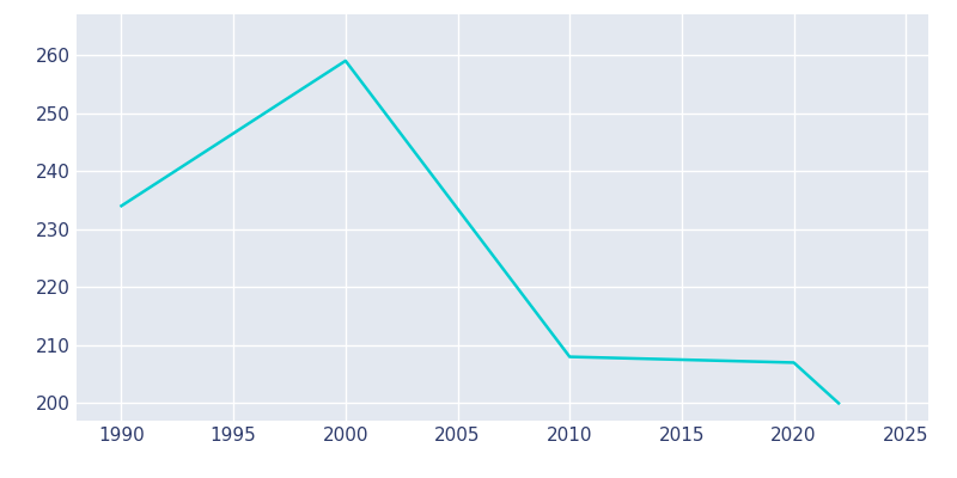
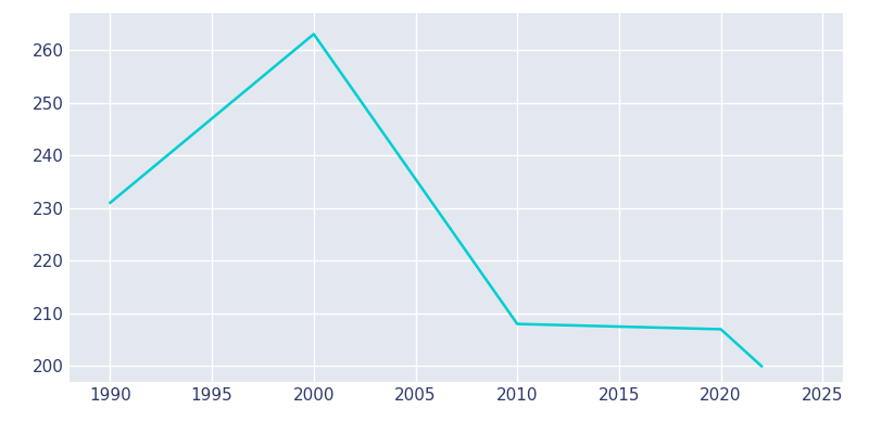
1990: 234 -> 231
2000: 259 -> 263
